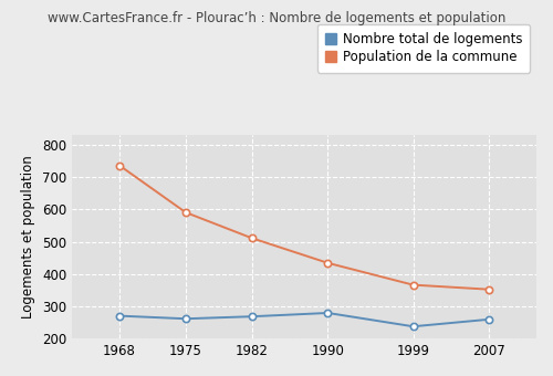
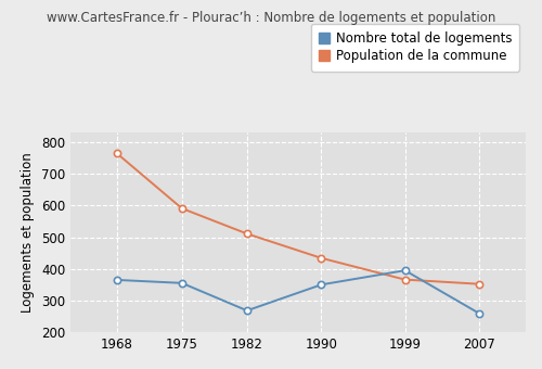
Nombre total de logements/1968: 270 -> 365
Population de la commune/1968: 737 -> 765
Nombre total de logements/1975: 261 -> 355
Nombre total de logements/1990: 279 -> 350
Nombre total de logements/1999: 237 -> 395
